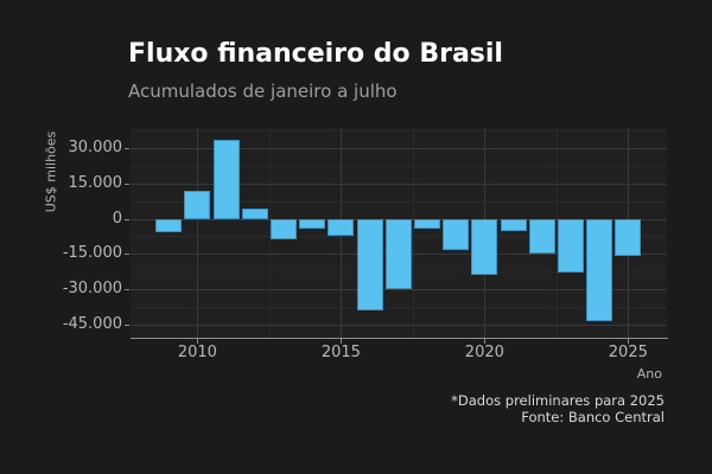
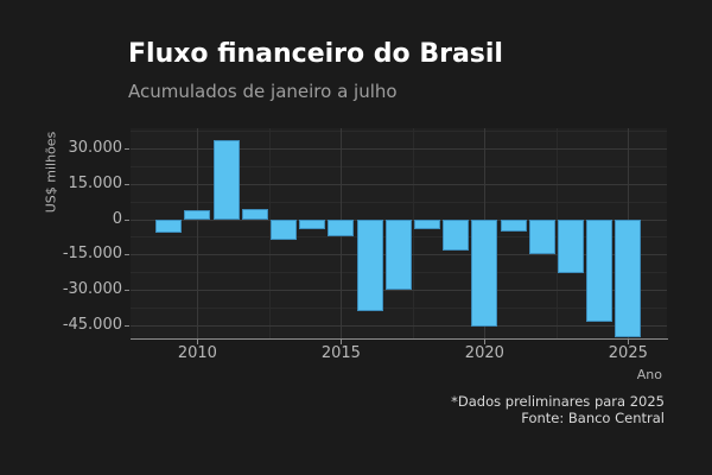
2010: 12000 -> 4000
2020: -24000 -> -46000
2025: -16000 -> -50000
